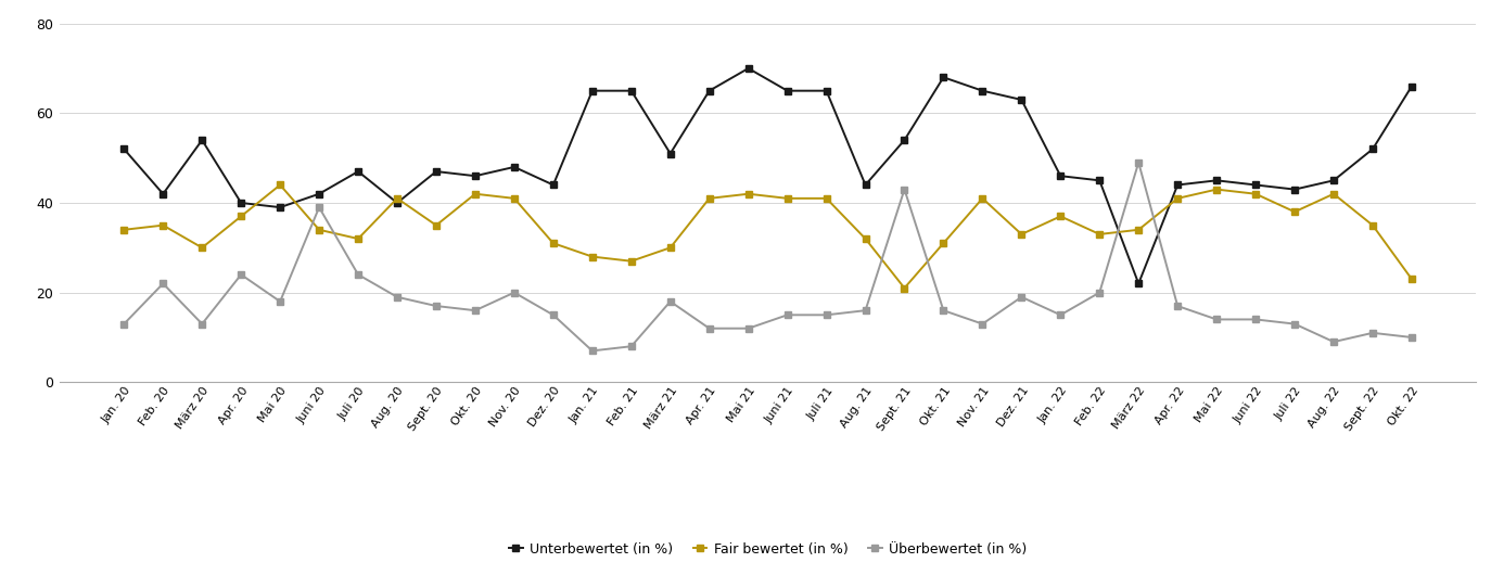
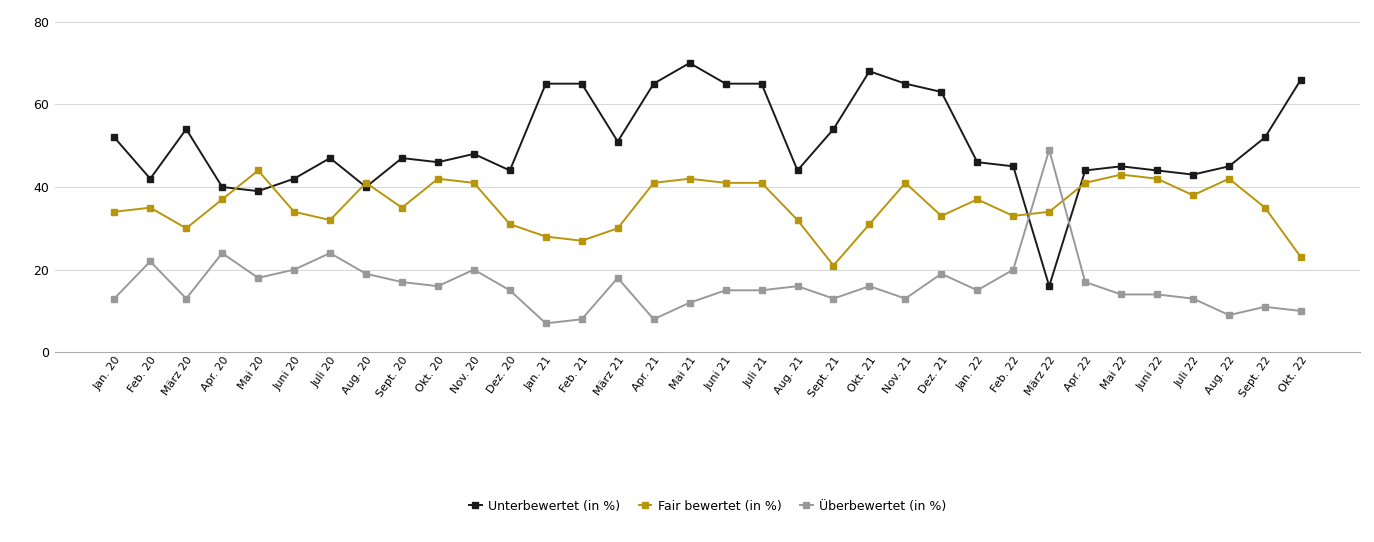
Überbewertet (in %)/Juni 20: 39 -> 20
Überbewertet (in %)/Apr. 21: 12 -> 8
Überbewertet (in %)/Sept. 21: 43 -> 13
Unterbewertet (in %)/März 22: 22 -> 16
